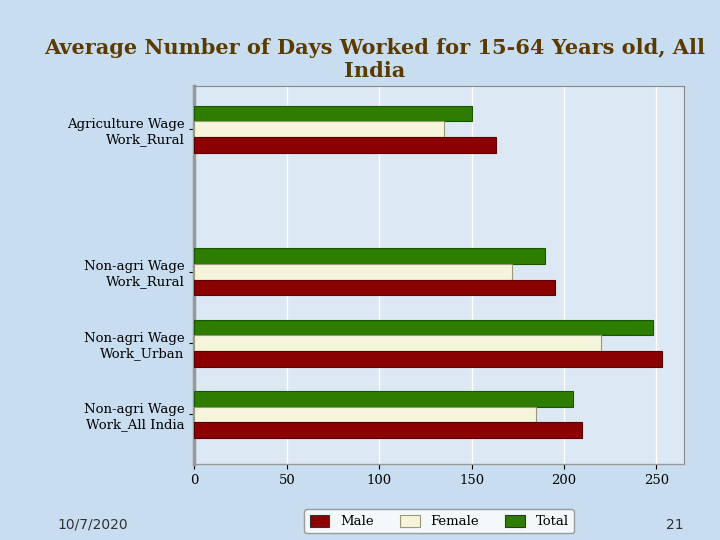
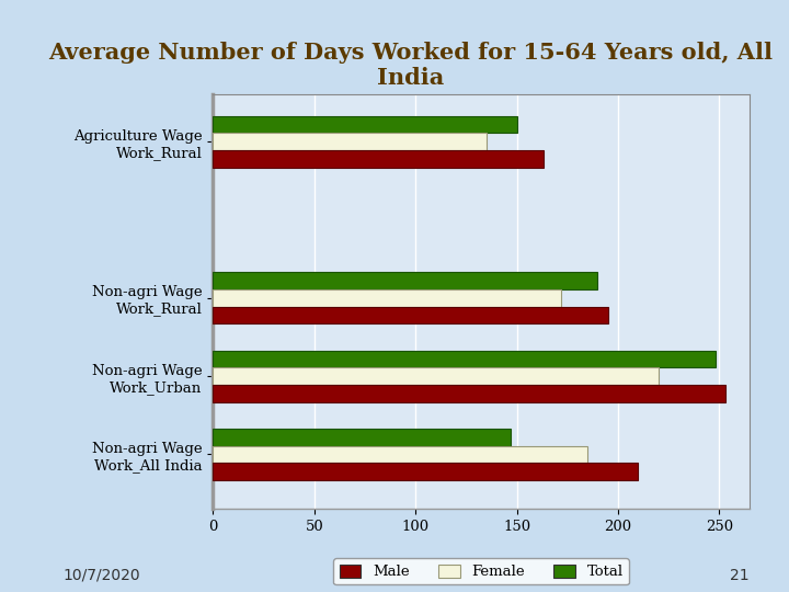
Total/Non-agri Wage Work_All India: 205 -> 147
